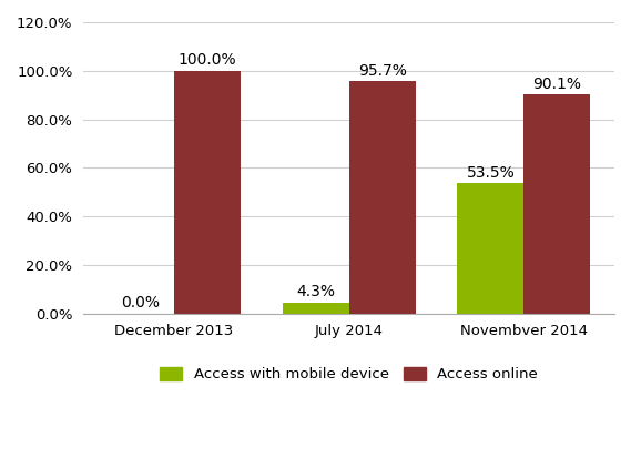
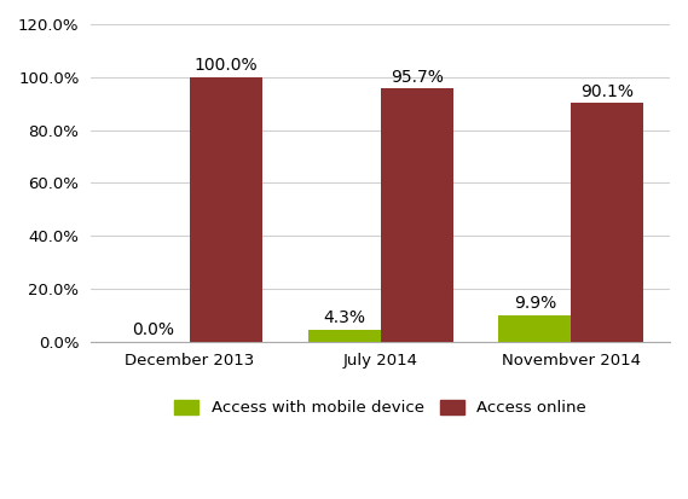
Access with mobile device/Novembver 2014: 53.5% -> 9.9%
